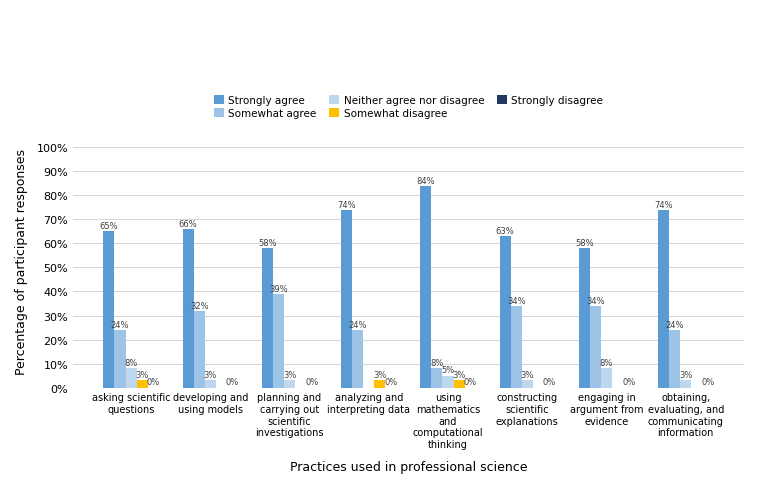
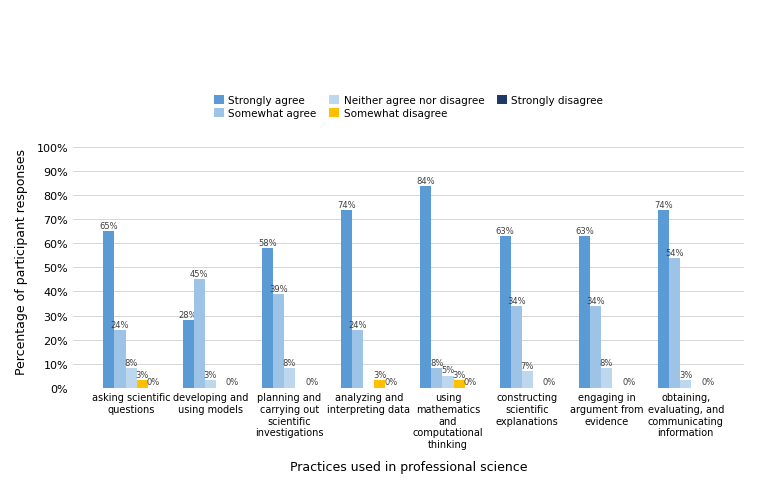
Strongly agree/developing and using models: 66% -> 28%
Somewhat agree/developing and using models: 32% -> 45%
Neither agree nor disagree/planning and carrying out scientific investigations: 3% -> 8%
Neither agree nor disagree/constructing scientific explanations: 3% -> 7%
Strongly agree/engaging in argument from evidence: 58% -> 63%
Somewhat agree/obtaining, evaluating, and communicating information: 24% -> 54%
